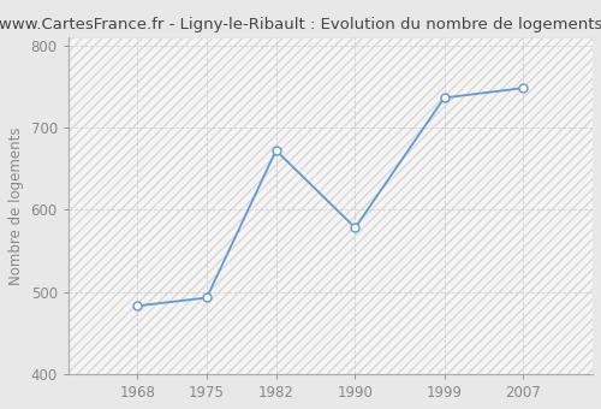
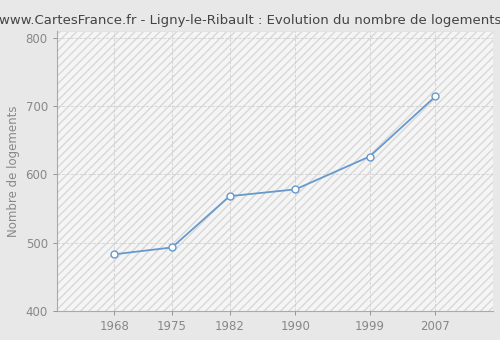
1982: 672 -> 568
1999: 736 -> 626
2007: 748 -> 714
